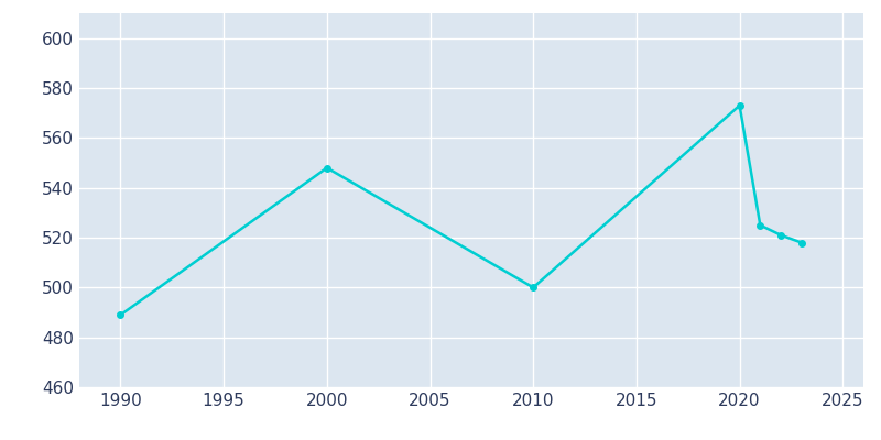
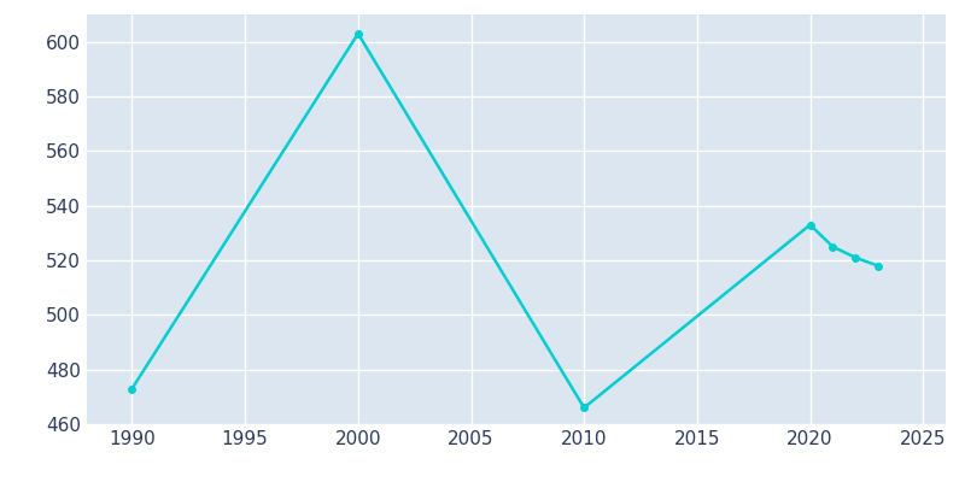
1990: 489 -> 473
2000: 548 -> 603
2010: 500 -> 466
2020: 573 -> 533
